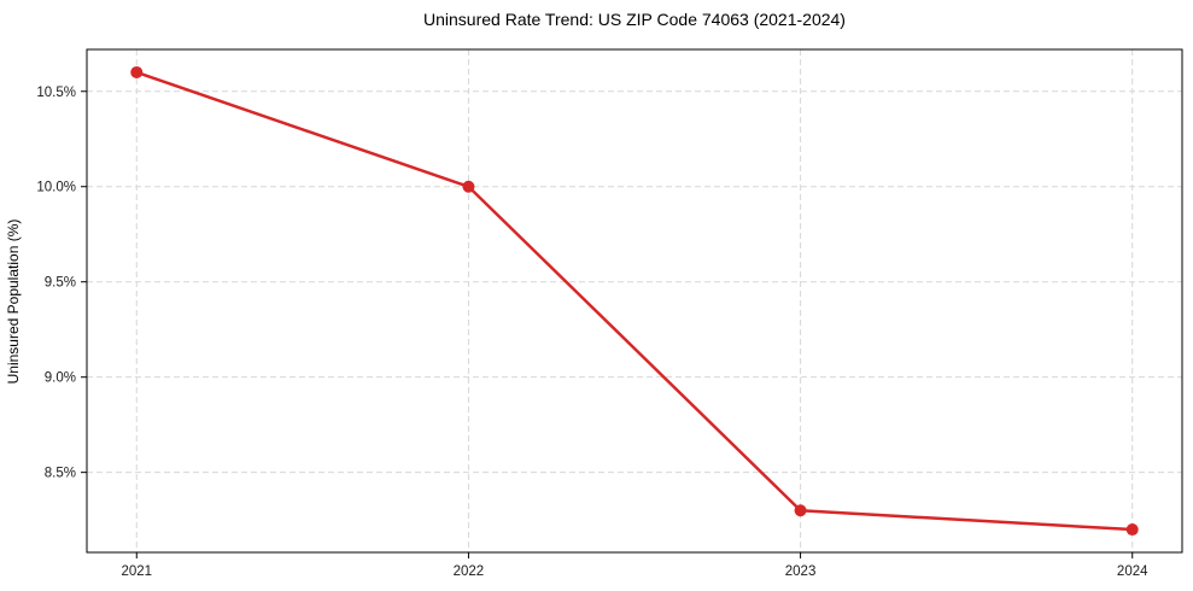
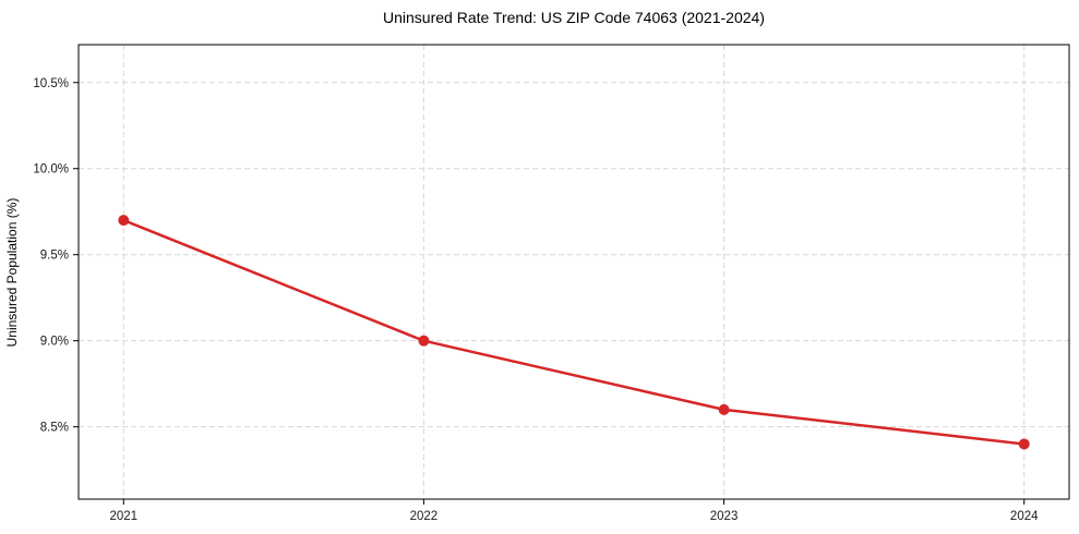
2021: 10.6% -> 9.7%
2022: 10.0% -> 9.0%
2023: 8.3% -> 8.6%
2024: 8.2% -> 8.4%
